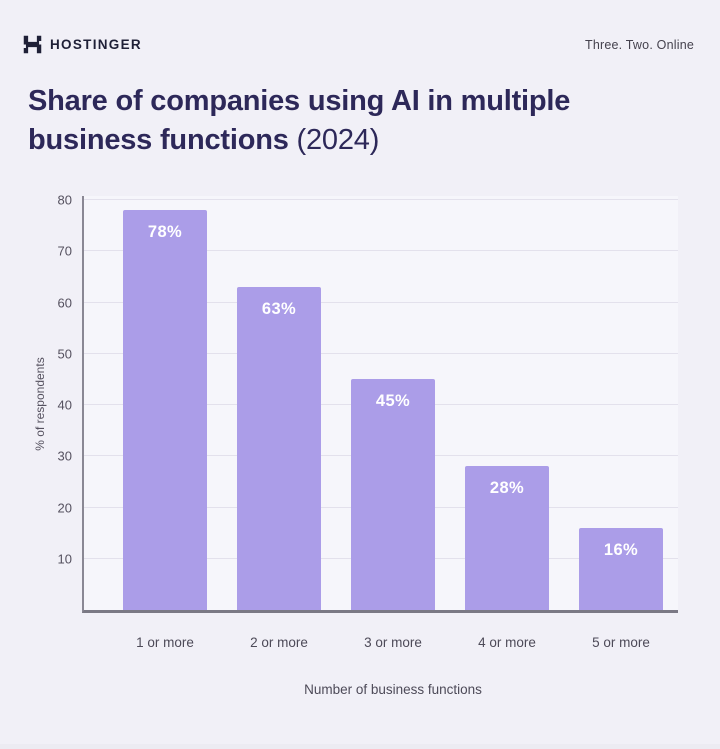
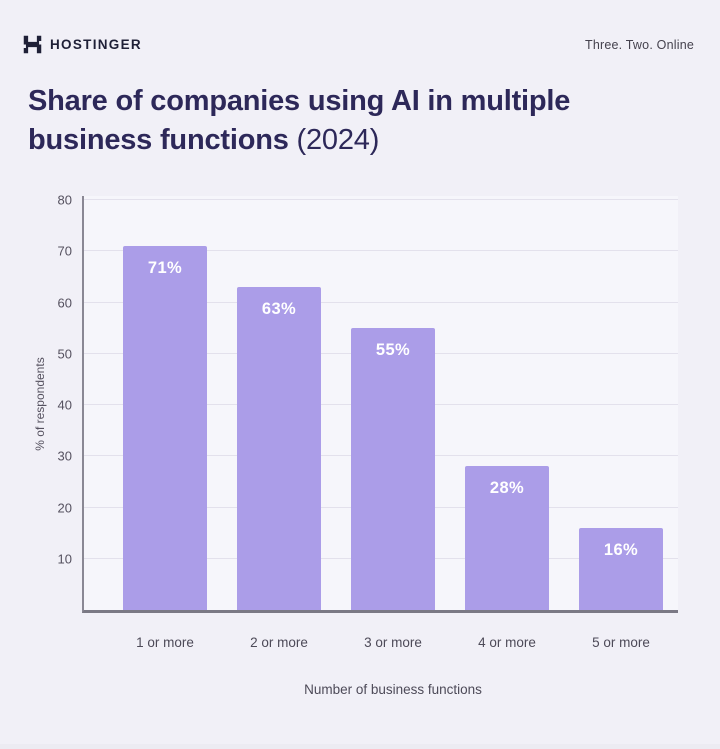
1 or more: 78% -> 71%
3 or more: 45% -> 55%
